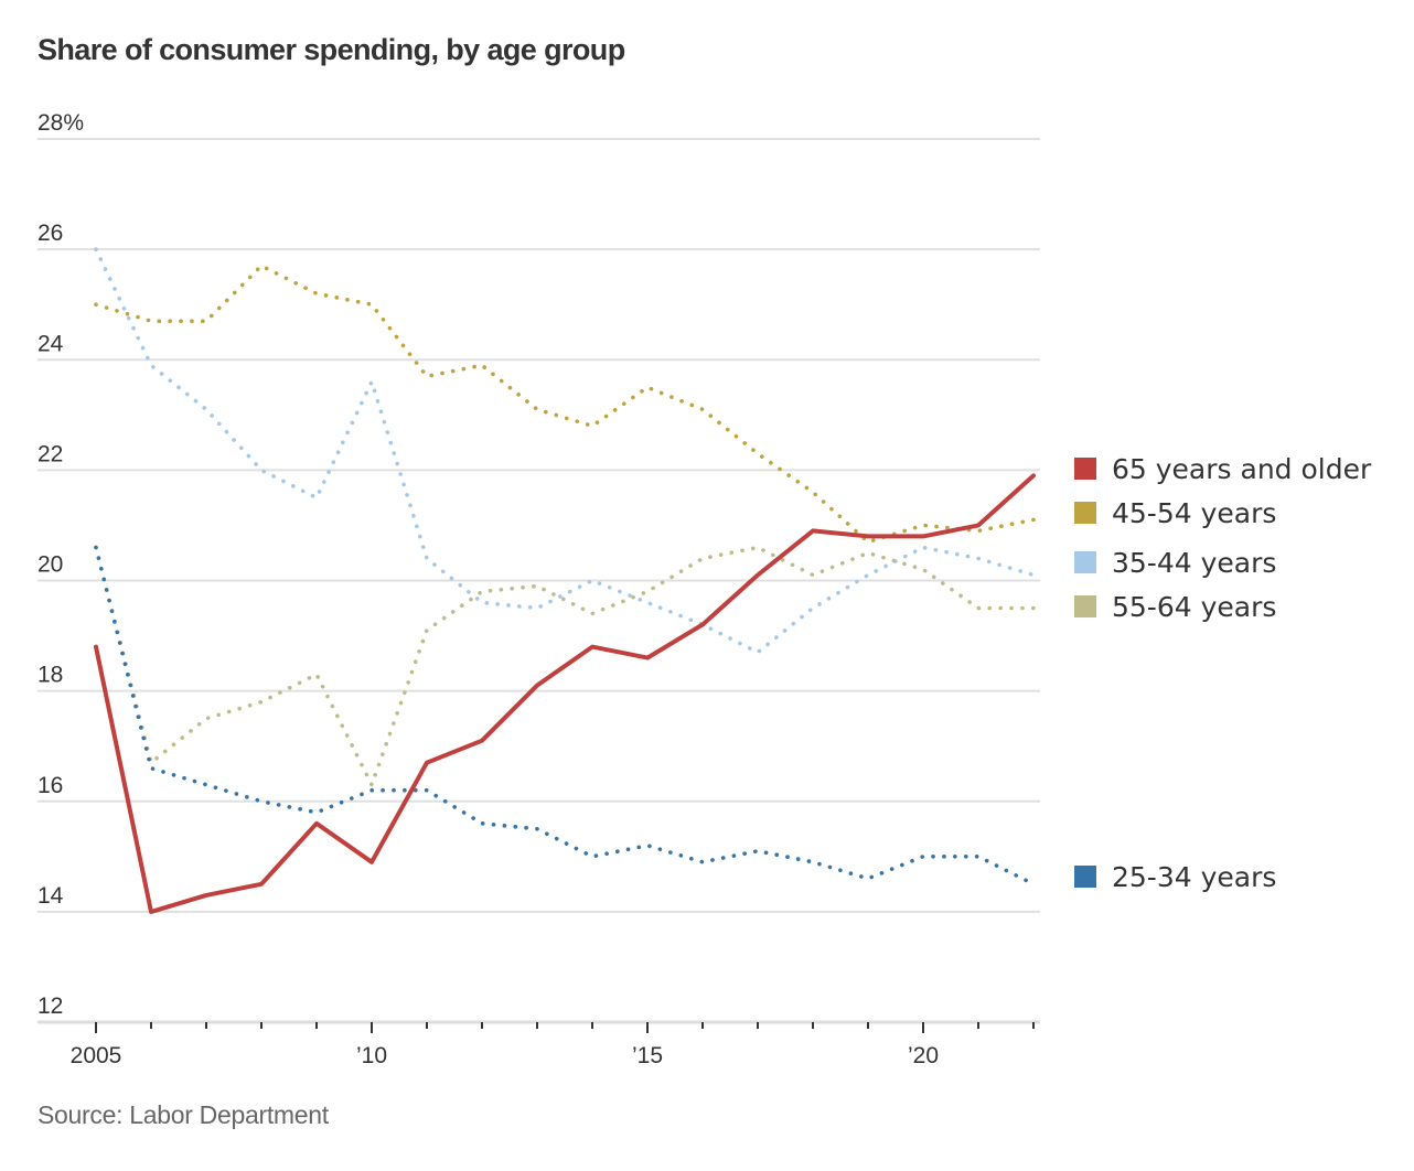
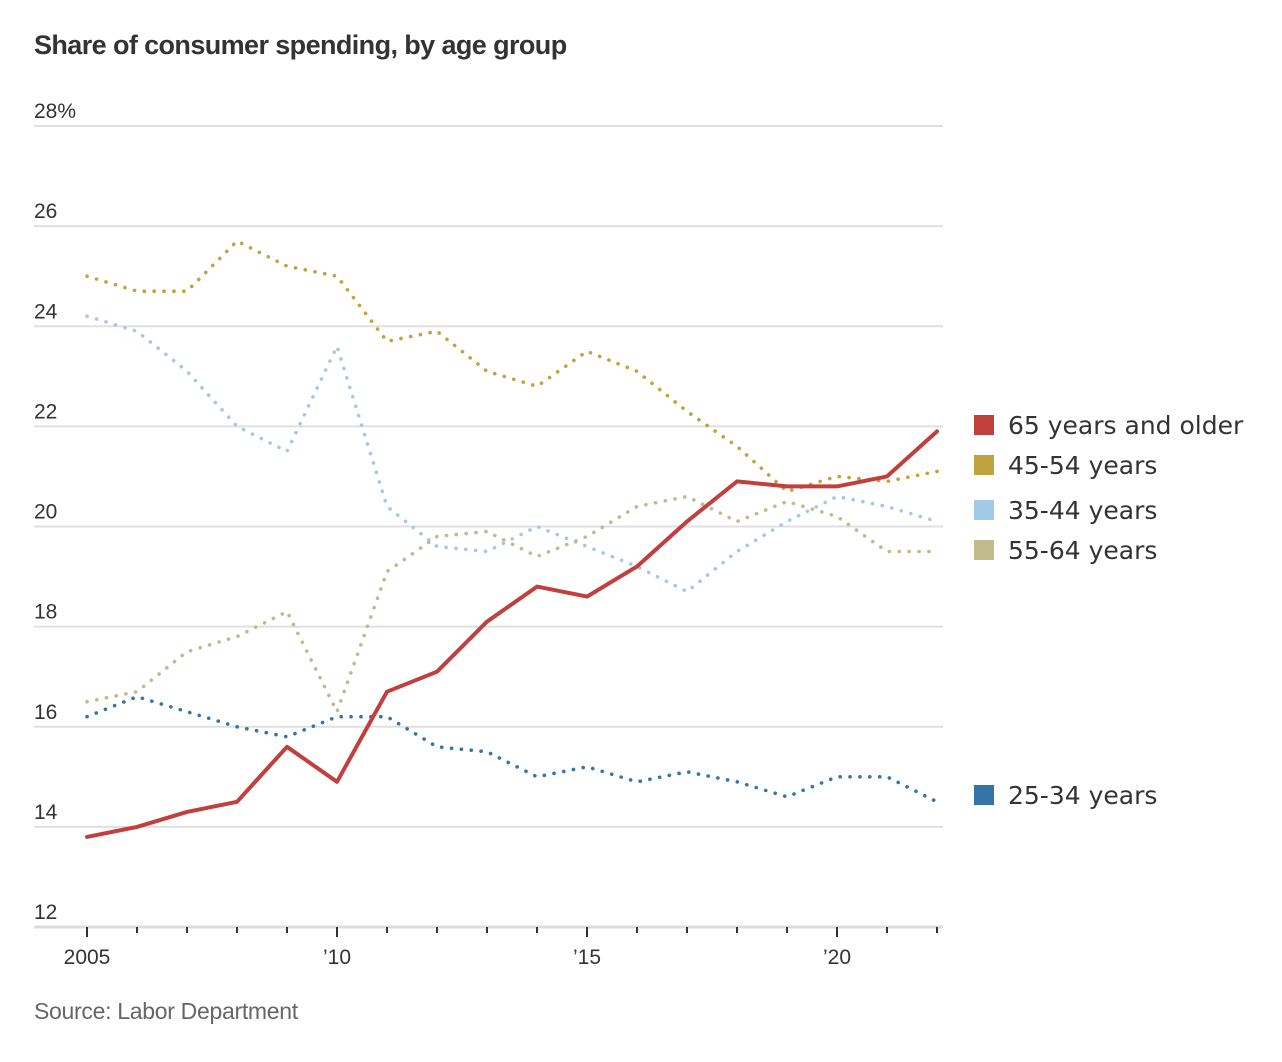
65 years and older/2005: 18.8% -> 13.8%
35-44 years/2005: 26.0% -> 24.2%
55-64 years/2005: 20.6% -> 16.5%
25-34 years/2005: 20.6% -> 16.2%
